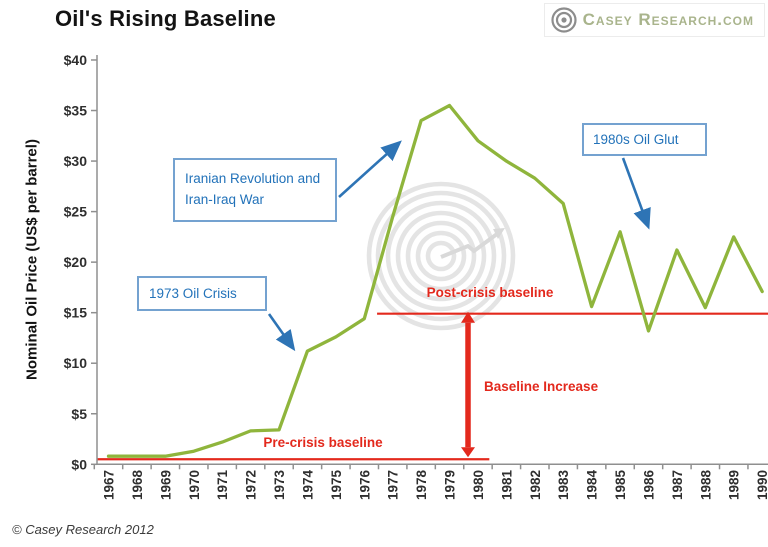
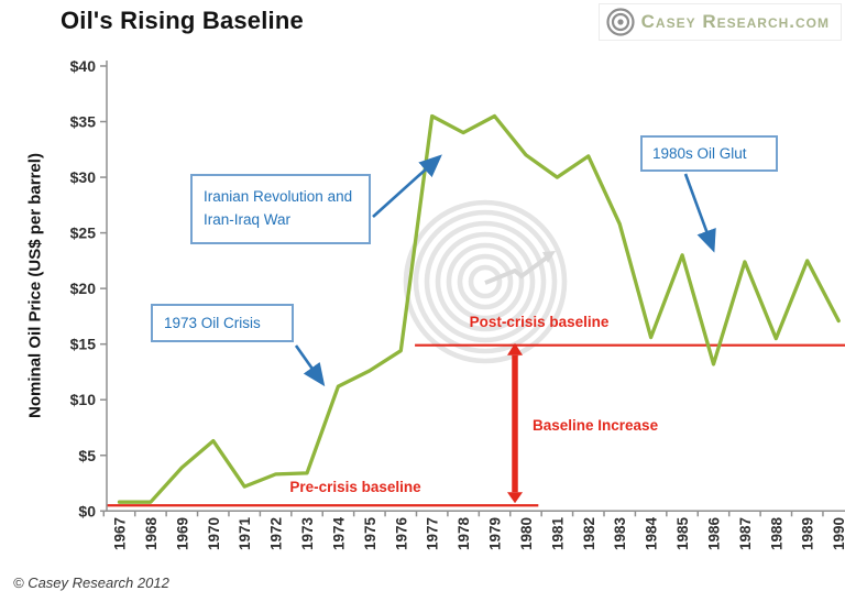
1969: $0.8 -> $3.9
1970: $1.3 -> $6.3
1977: $24.5 -> $35.5
1982: $28.3 -> $31.9
1987: $21.2 -> $22.4
